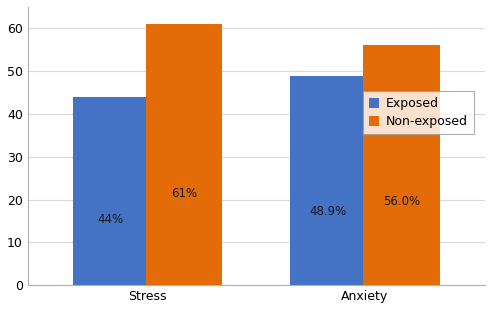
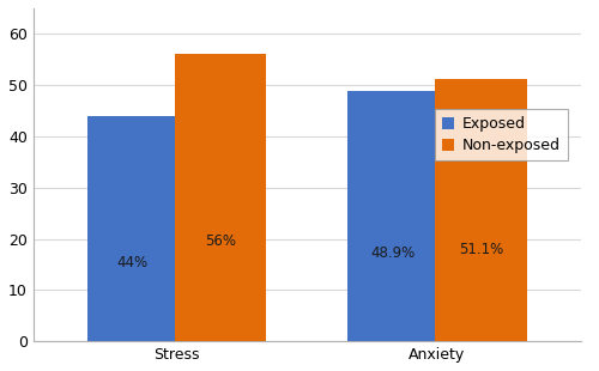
Non-exposed/Stress: 61% -> 56%
Non-exposed/Anxiety: 56.0% -> 51.1%
